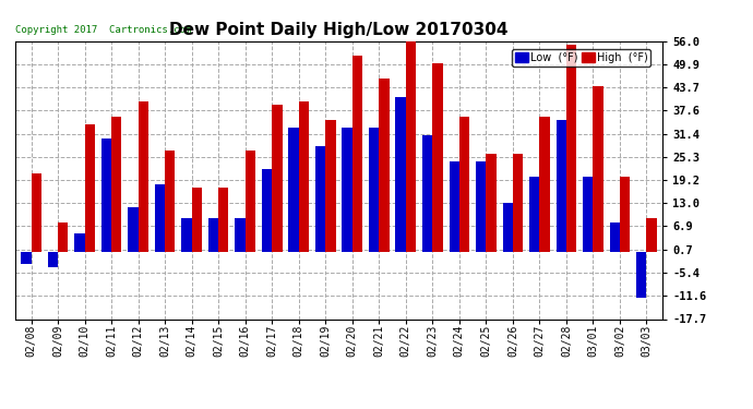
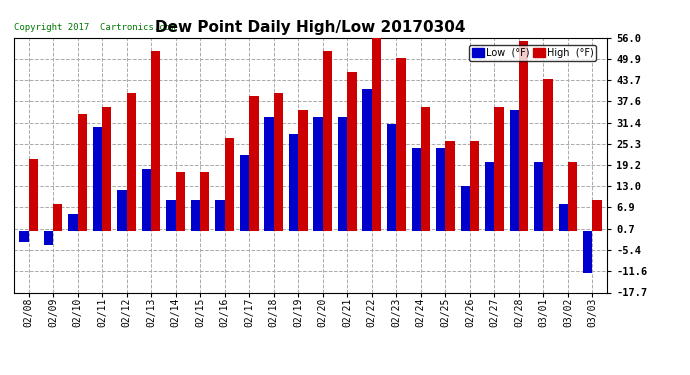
High (°F)/02/13: 27 -> 52
